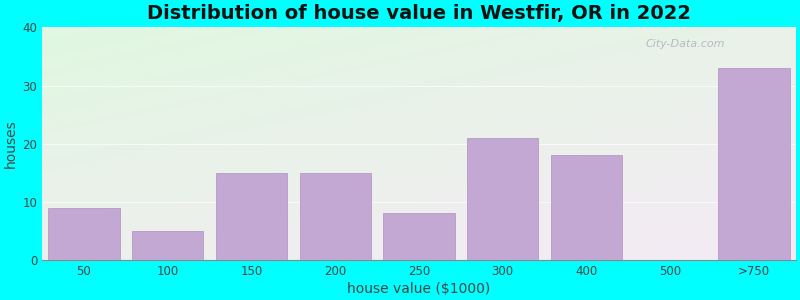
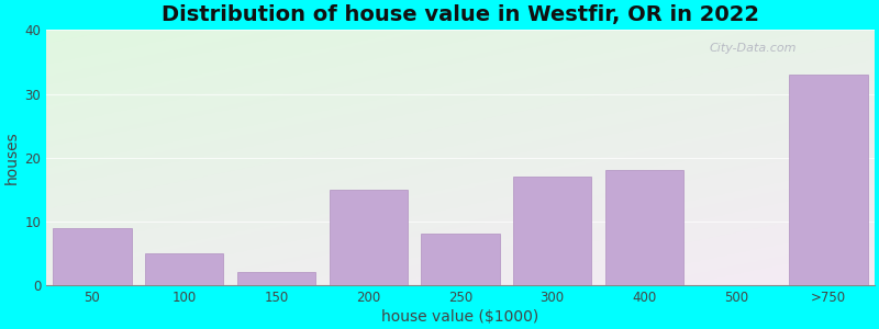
150: 15 -> 2
300: 21 -> 17
